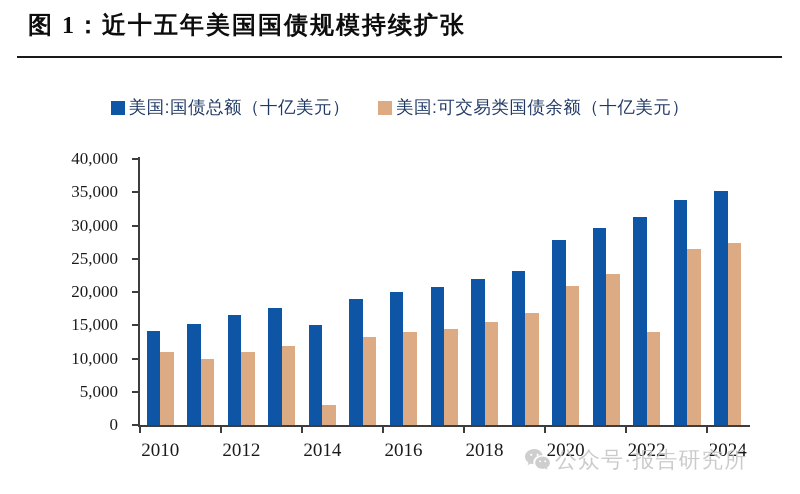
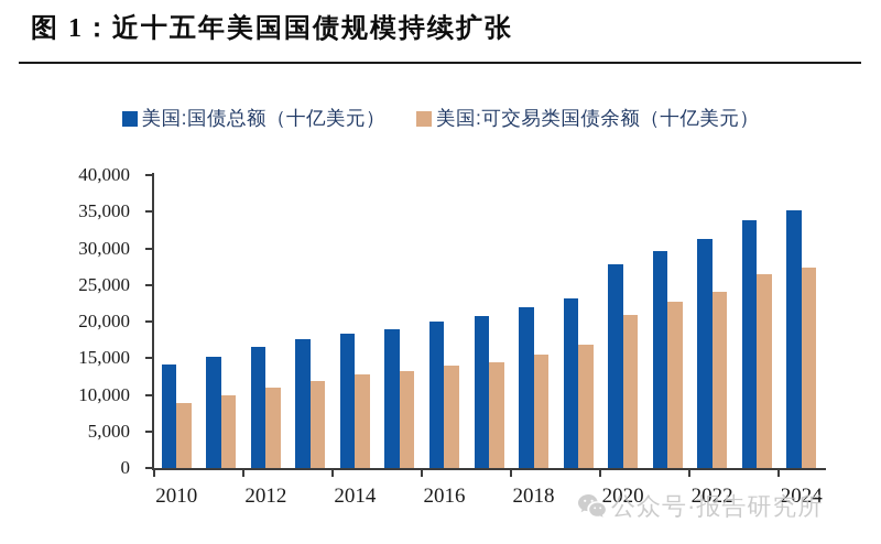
美国:可交易类国债余额（十亿美元）/2010: 11000 -> 9000
美国:国债总额（十亿美元）/2014: 15000 -> 18000
美国:可交易类国债余额（十亿美元）/2014: 3000 -> 13000
美国:可交易类国债余额（十亿美元）/2022: 14000 -> 24000
